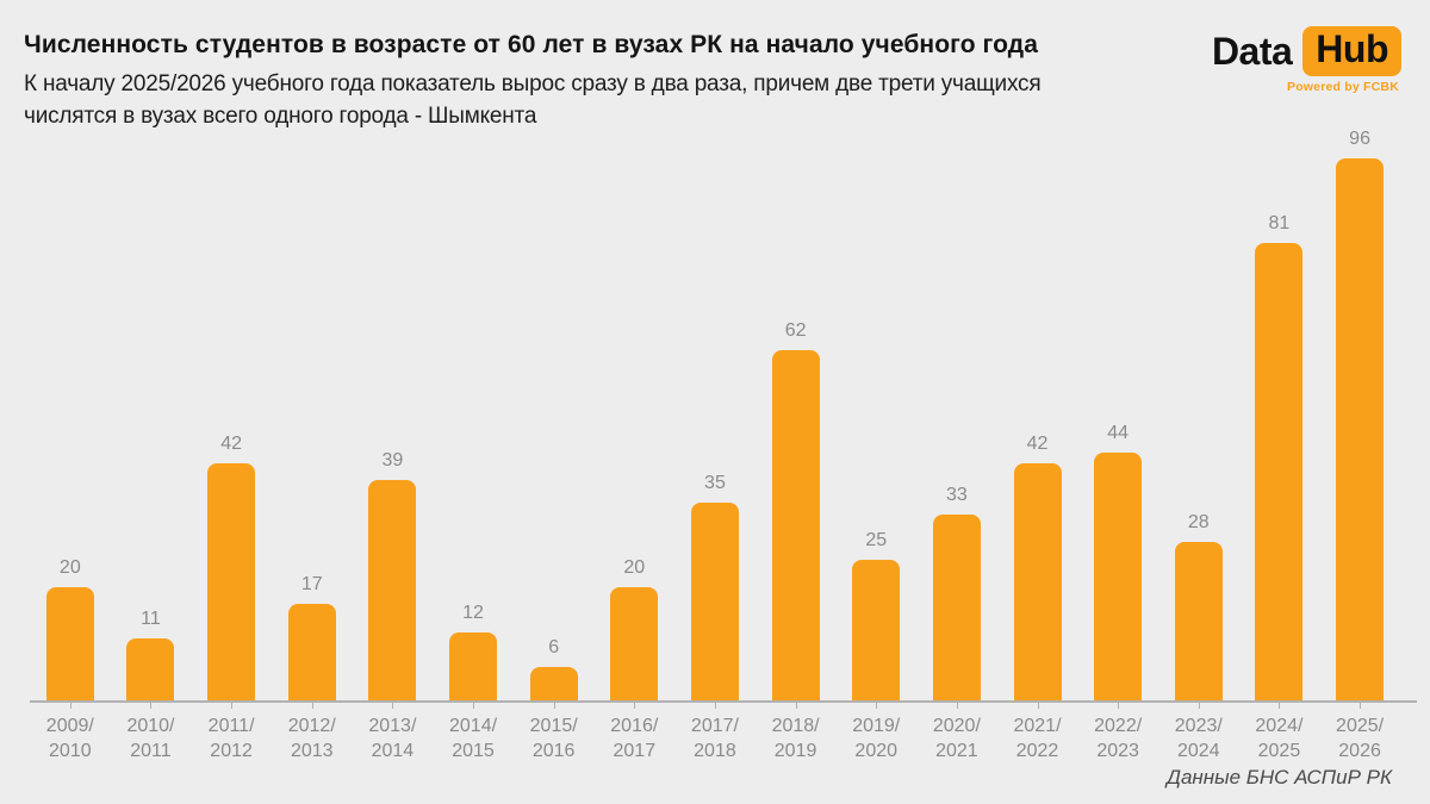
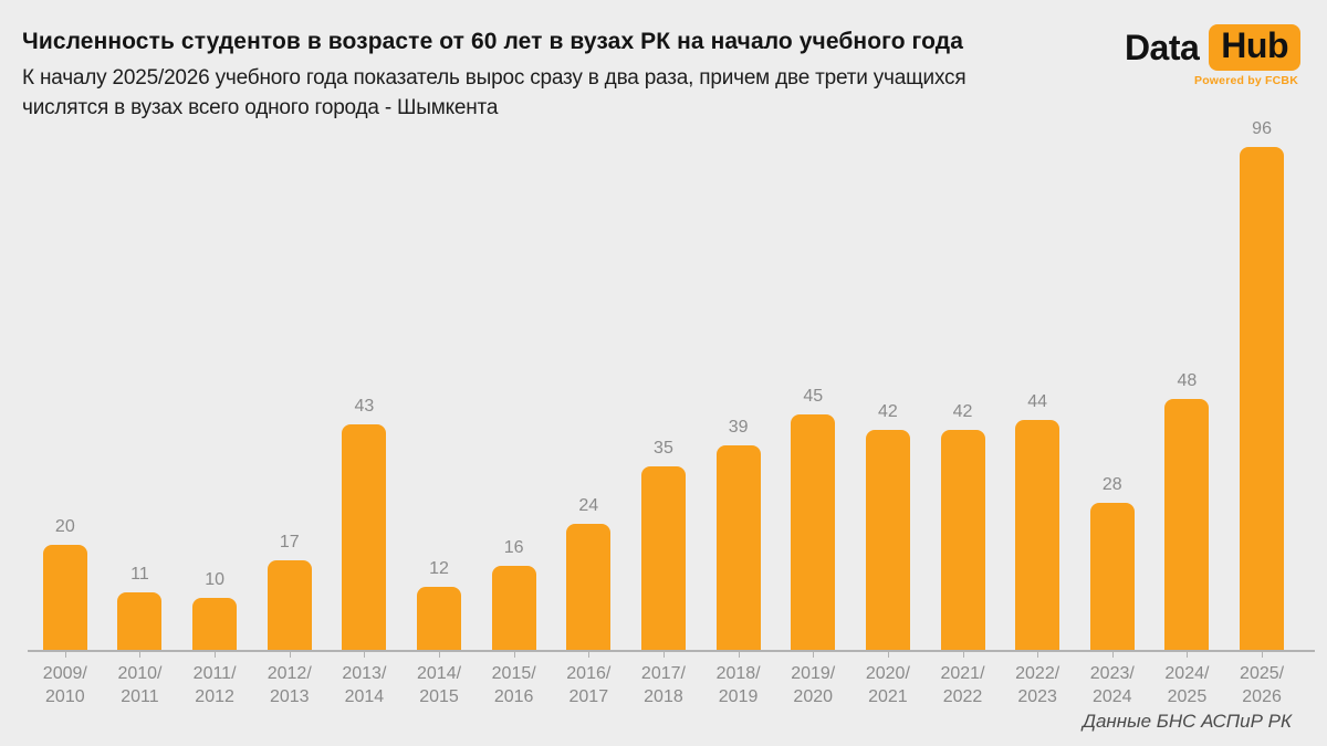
2011/2012: 42 -> 10
2013/2014: 39 -> 43
2015/2016: 6 -> 16
2016/2017: 20 -> 24
2018/2019: 62 -> 39
2019/2020: 25 -> 45
2020/2021: 33 -> 42
2024/2025: 81 -> 48
